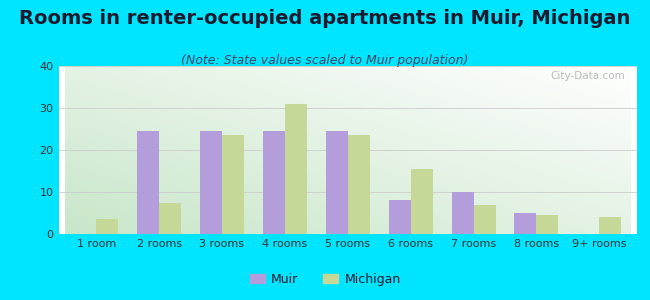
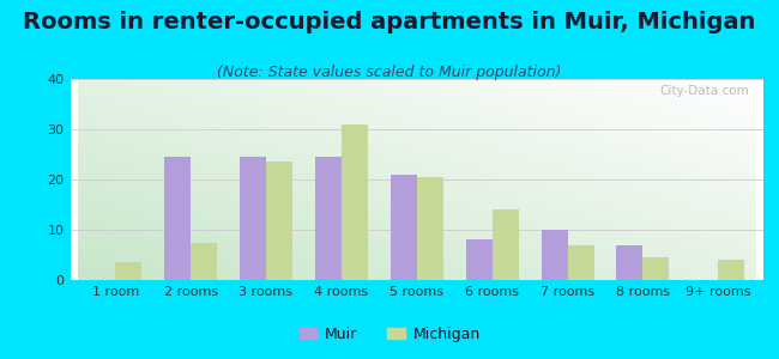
Muir/5 rooms: 24.5 -> 21.0
Michigan/5 rooms: 23.5 -> 20.5
Michigan/6 rooms: 15.5 -> 14.0
Muir/8 rooms: 5.0 -> 7.0
